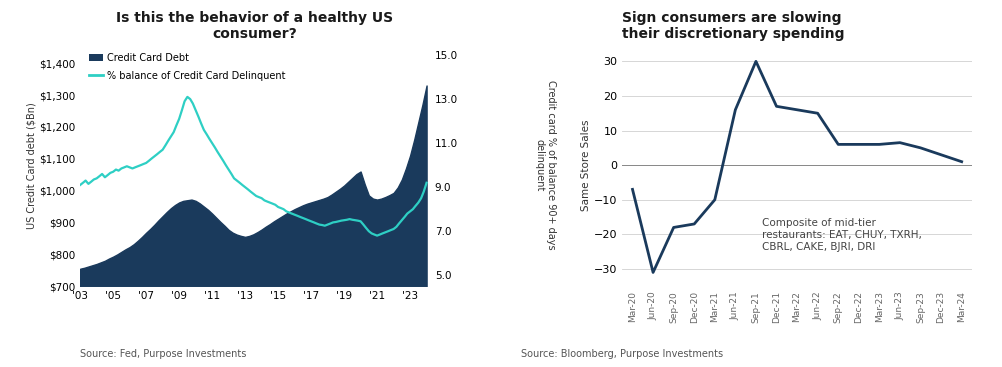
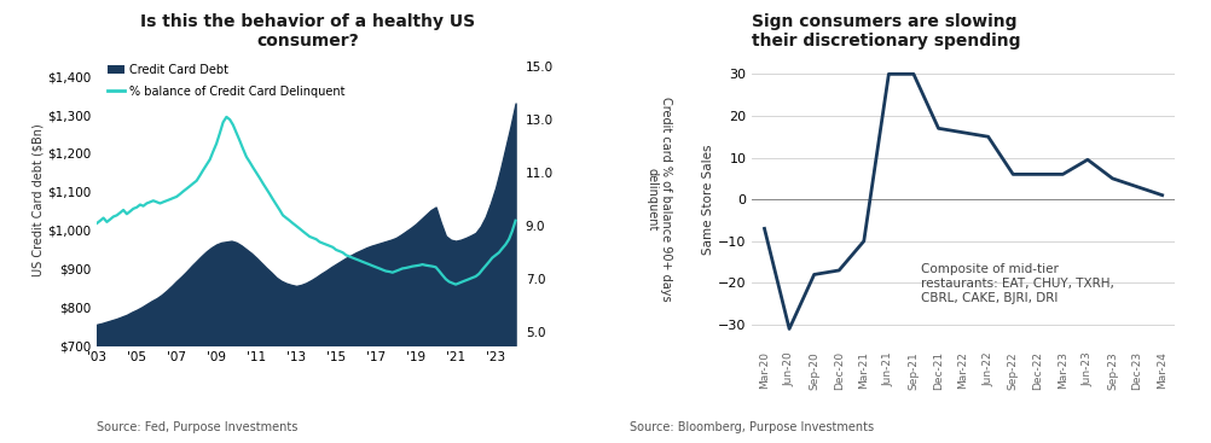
Sign consumers are slowing their discretionary spending/Jun-21: 16.0 -> 30.0
Sign consumers are slowing their discretionary spending/Jun-23: 6.5 -> 9.5
